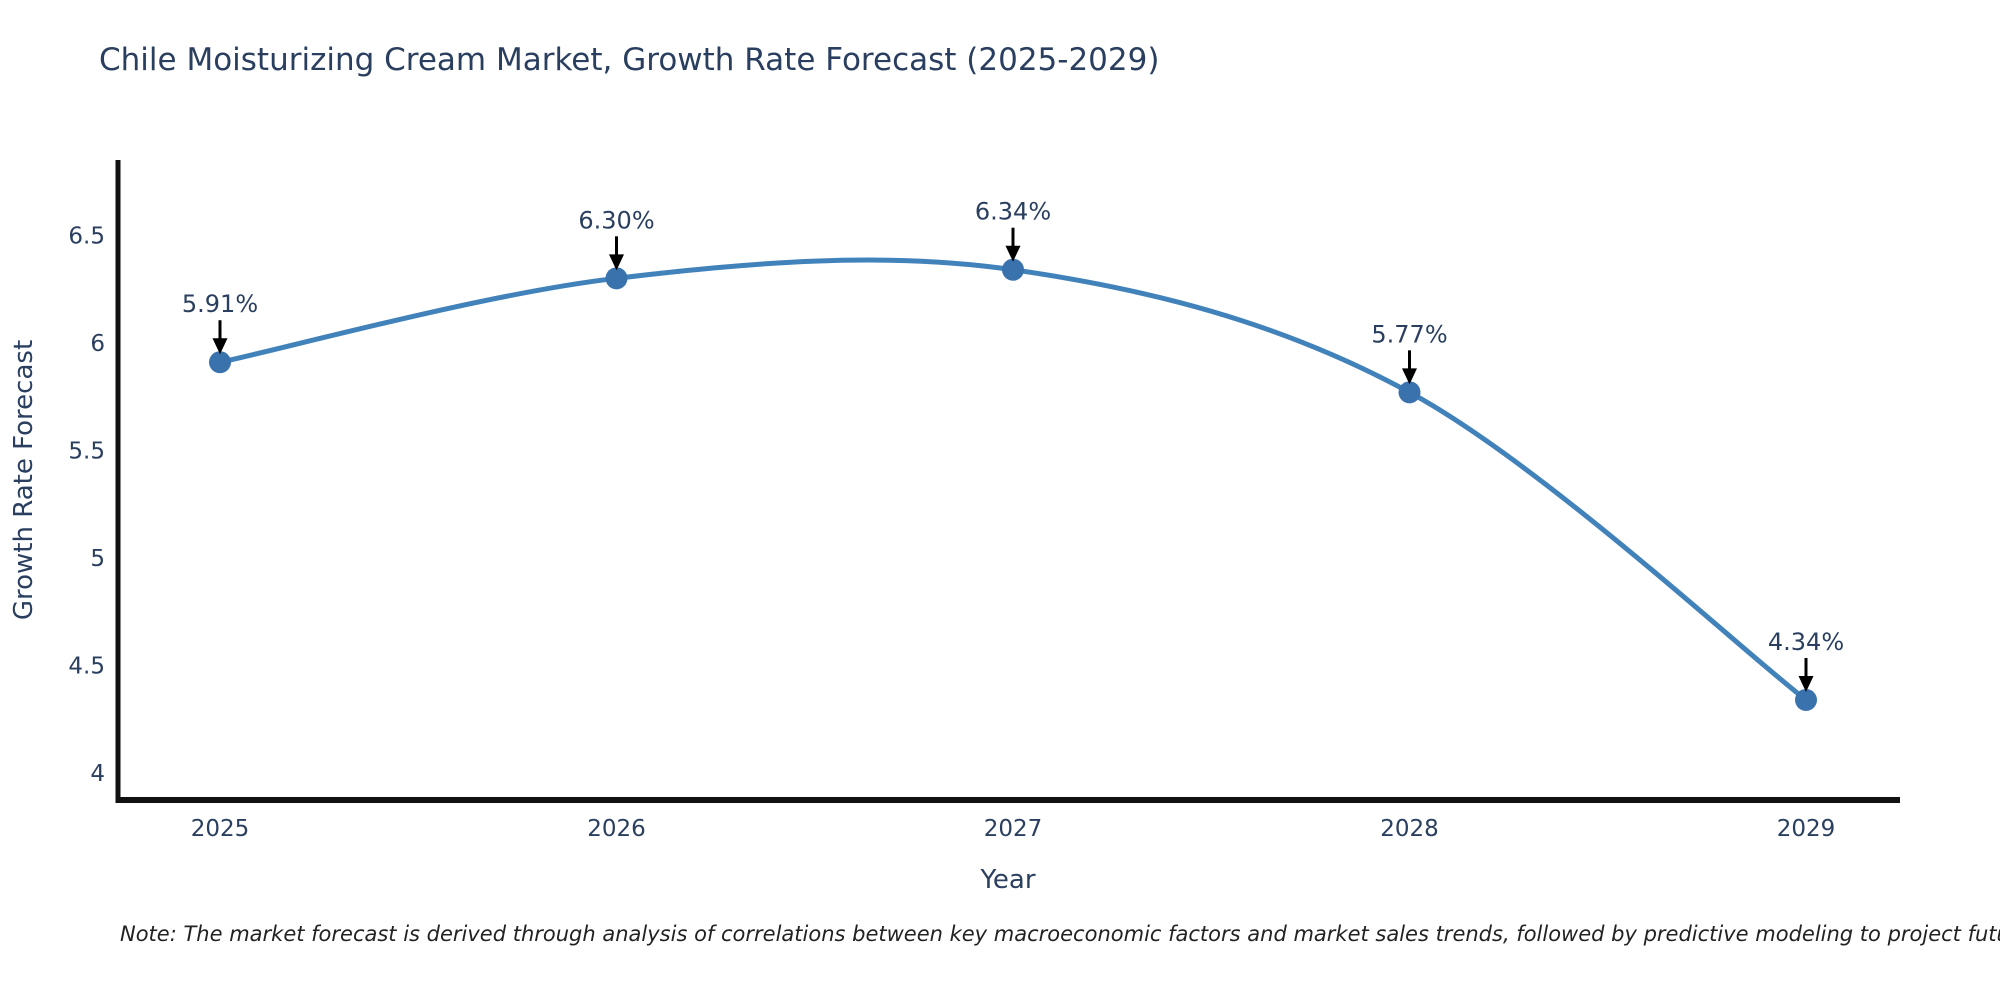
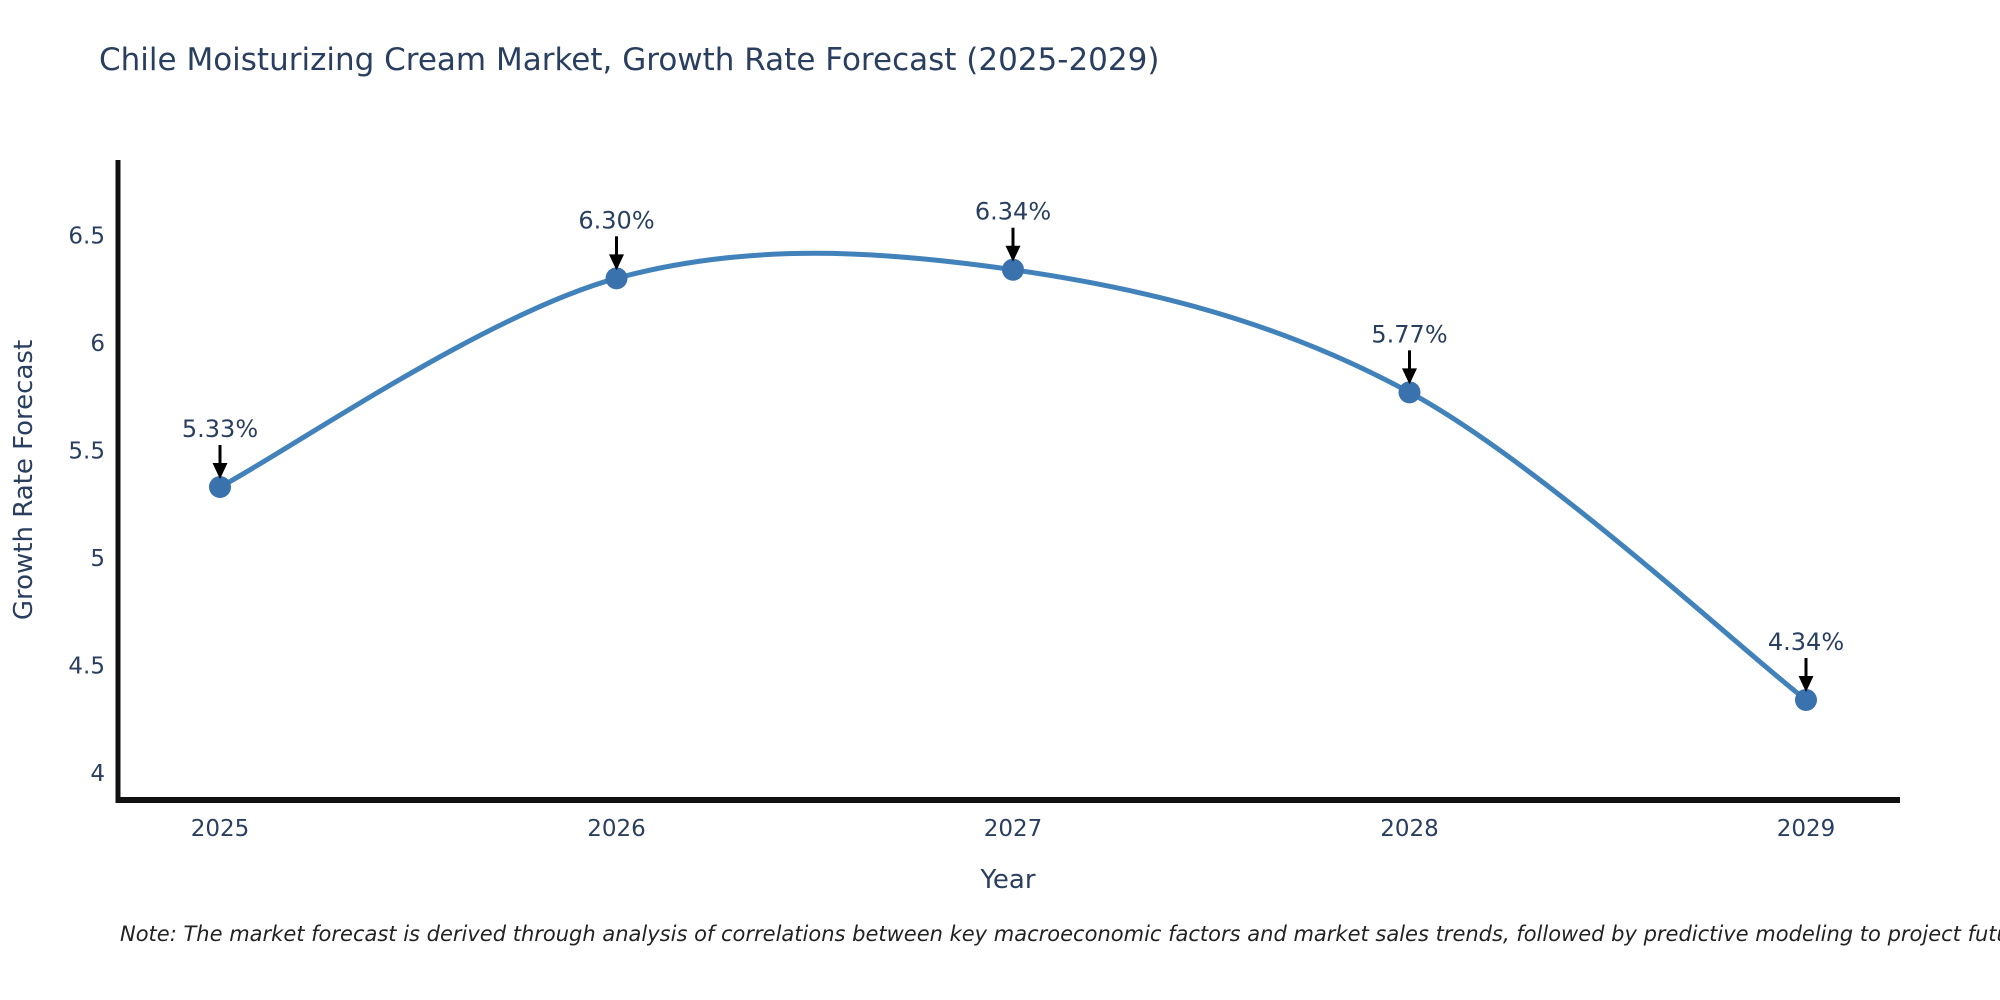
2025: 5.91% -> 5.33%
